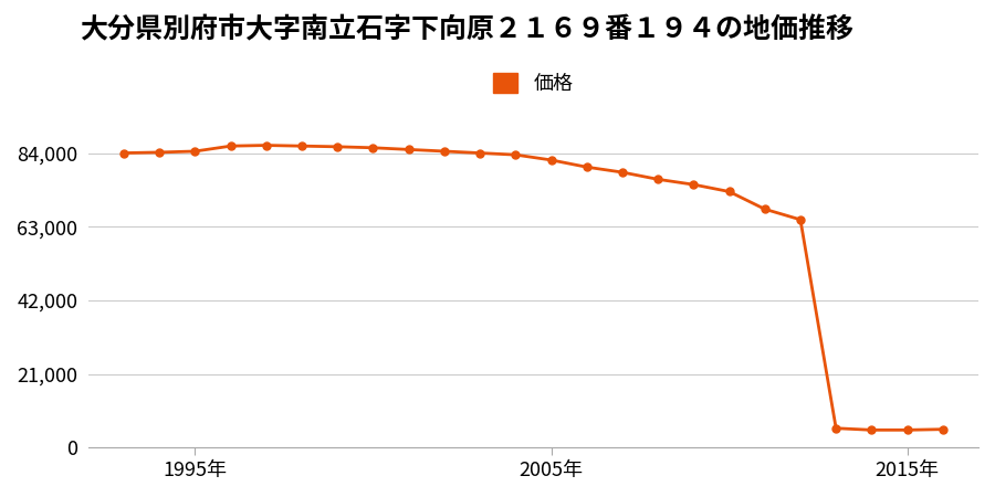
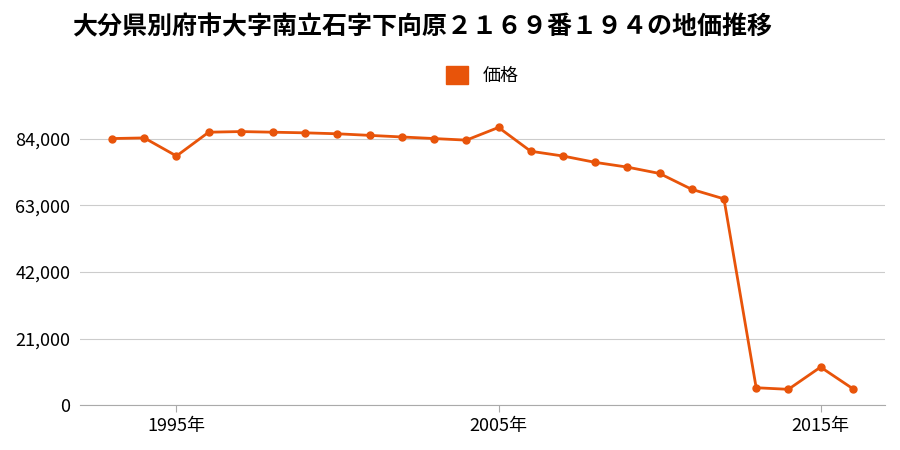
1995年: 84,500 -> 78,500
2005年: 82,000 -> 87,500
2015年: 5,000 -> 12,000
